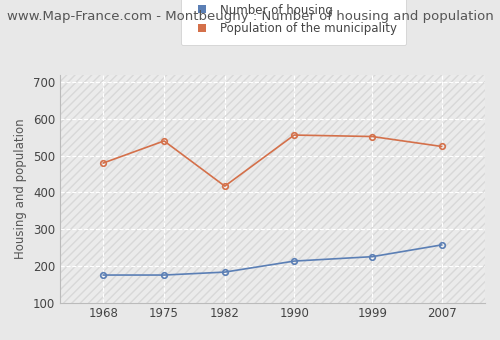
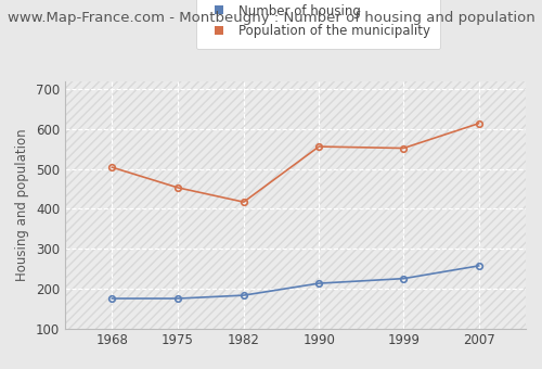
Population of the municipality/1968: 480 -> 504
Population of the municipality/1975: 540 -> 453
Population of the municipality/2007: 525 -> 614
